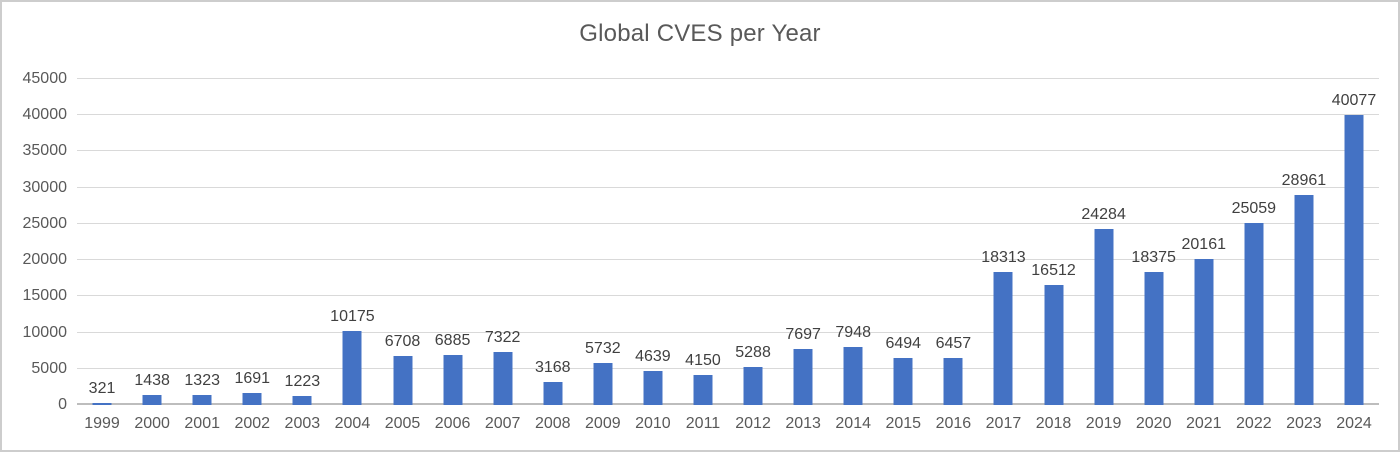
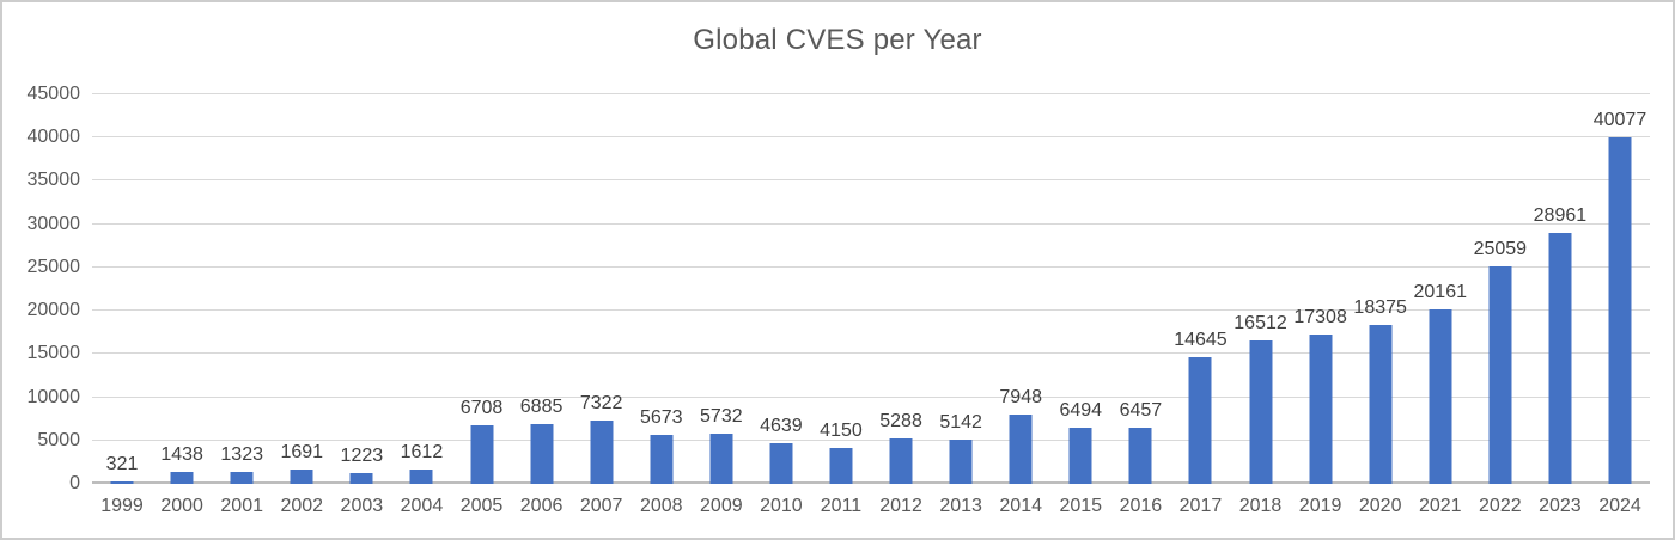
2004: 10175 -> 1612
2008: 3168 -> 5673
2013: 7697 -> 5142
2017: 18313 -> 14645
2019: 24284 -> 17308
